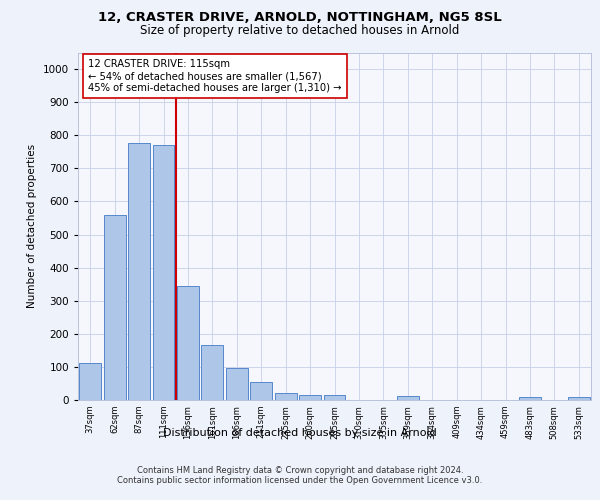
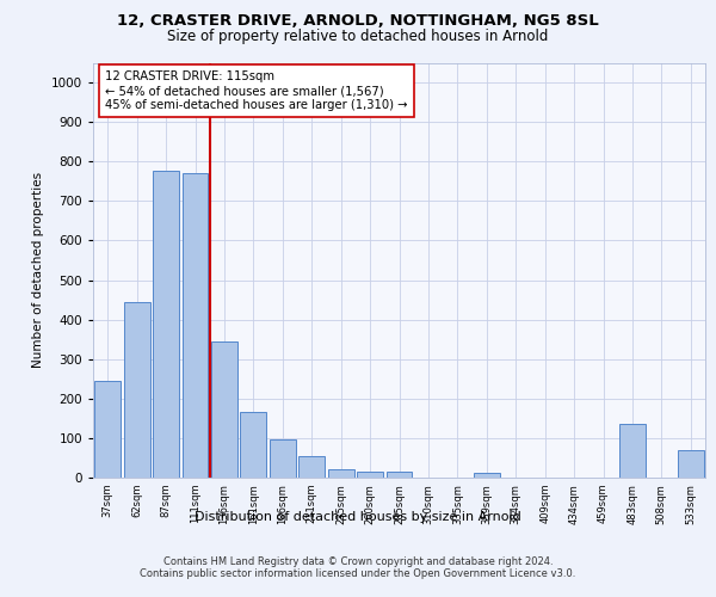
37sqm: 112 -> 245
62sqm: 558 -> 445
483sqm: 9 -> 135
533sqm: 9 -> 70
